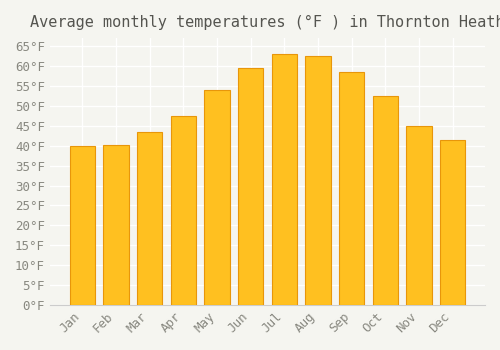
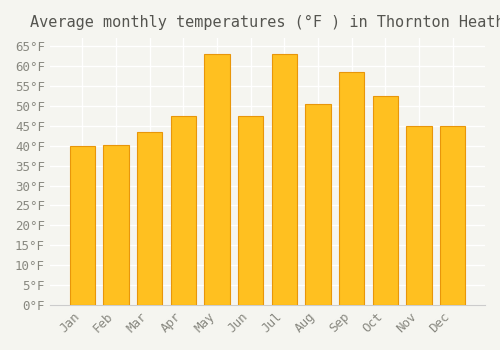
May: 54.0°F -> 63.0°F
Jun: 59.5°F -> 47.5°F
Aug: 62.5°F -> 50.5°F
Dec: 41.5°F -> 45.0°F
